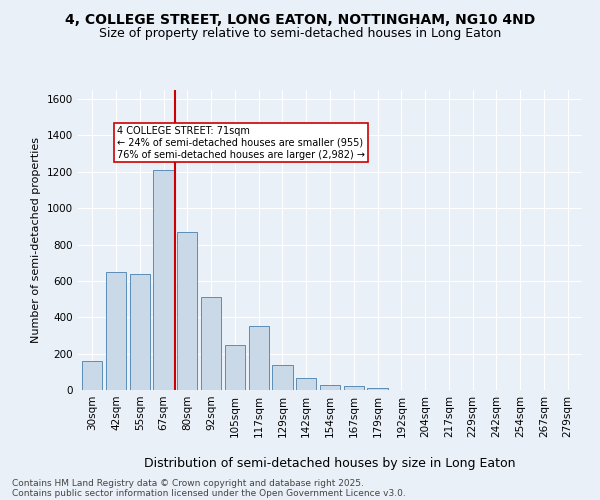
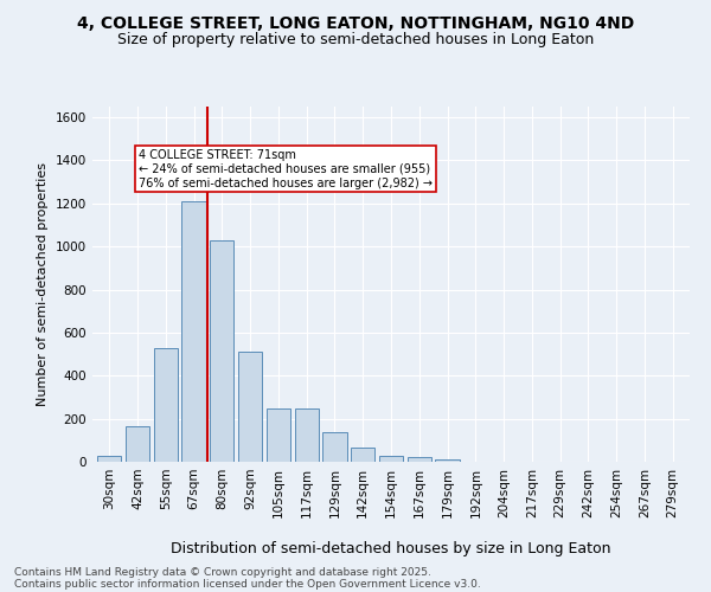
30sqm: 160 -> 30
42sqm: 650 -> 160
55sqm: 640 -> 530
80sqm: 870 -> 1030
117sqm: 350 -> 240
